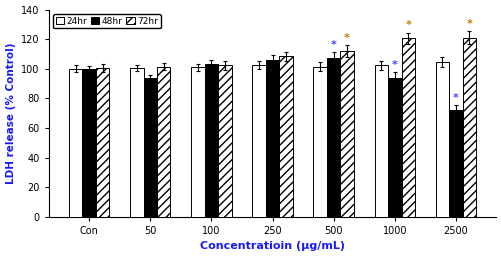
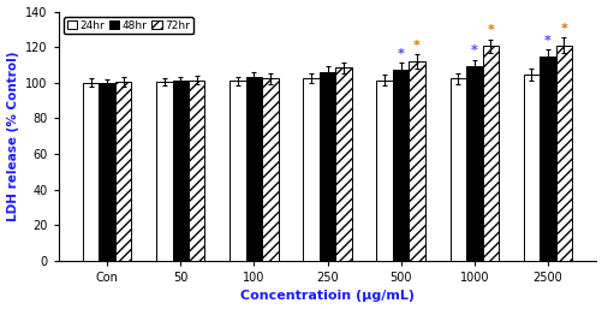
48hr/50: 94 -> 101
48hr/1000: 94 -> 110
48hr/2500: 72 -> 115
